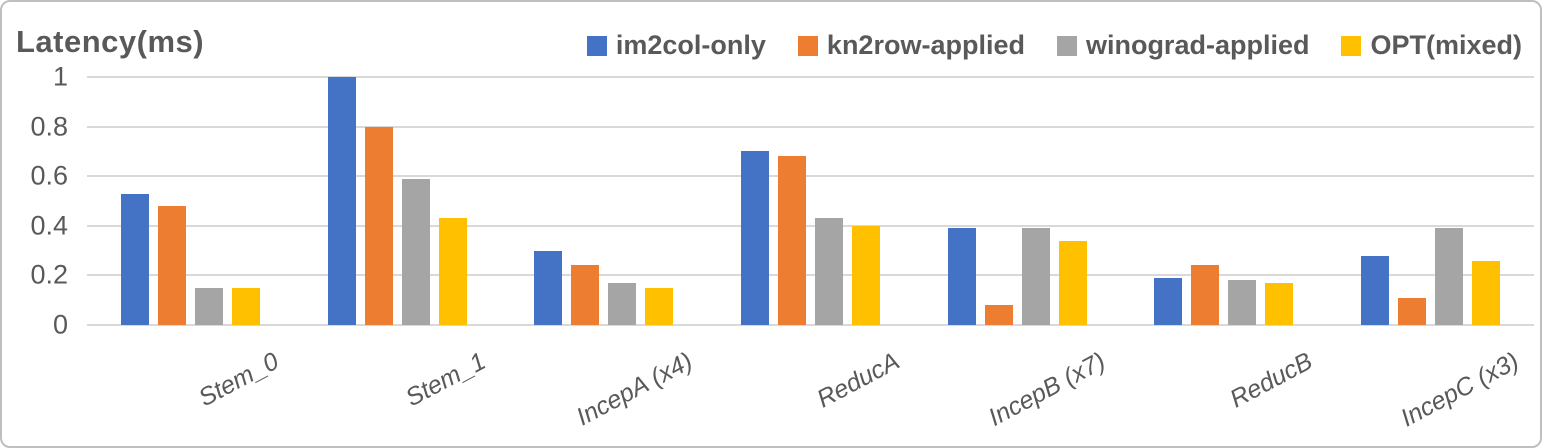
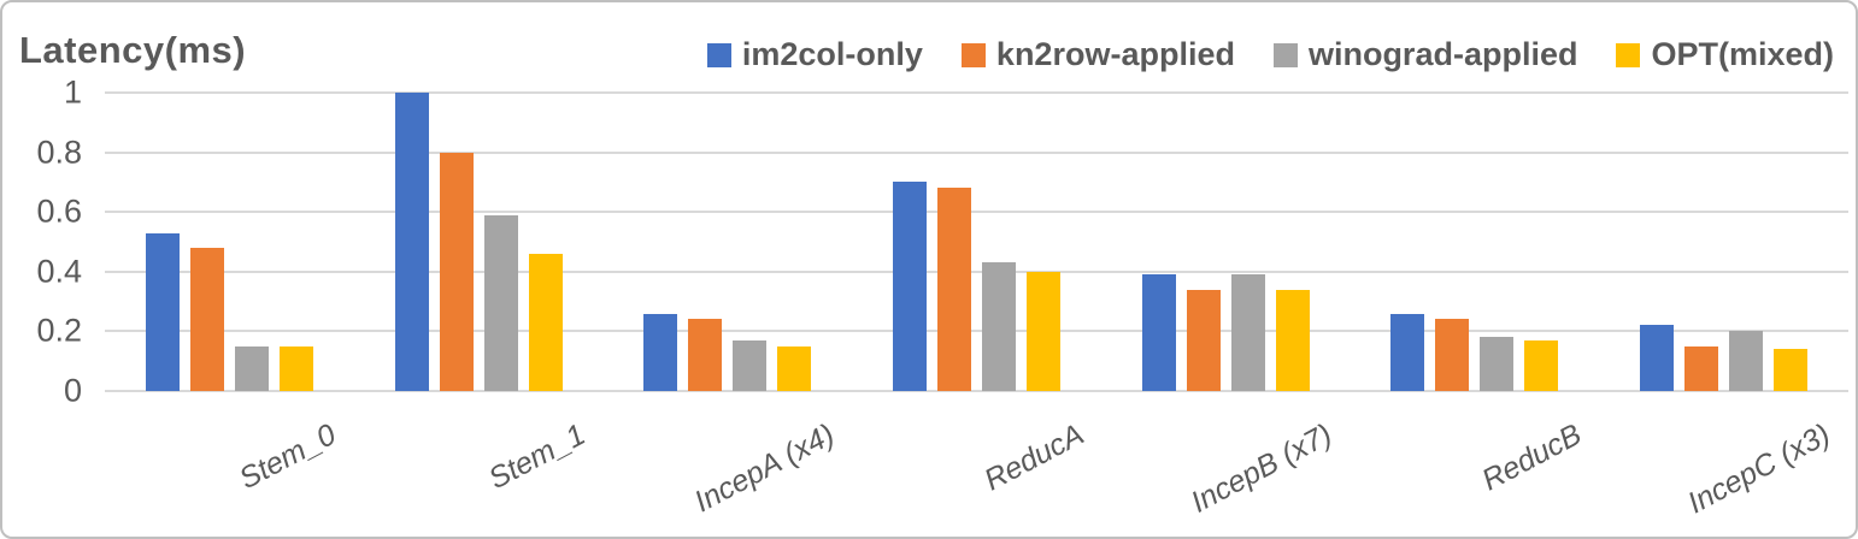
OPT(mixed)/Stem_1: 0.43 -> 0.46
im2col-only/IncepA (x4): 0.30 -> 0.26
kn2row-applied/IncepB (x7): 0.08 -> 0.34
im2col-only/ReducB: 0.19 -> 0.26
im2col-only/IncepC (x3): 0.28 -> 0.22
kn2row-applied/IncepC (x3): 0.11 -> 0.15
winograd-applied/IncepC (x3): 0.39 -> 0.20
OPT(mixed)/IncepC (x3): 0.26 -> 0.14
